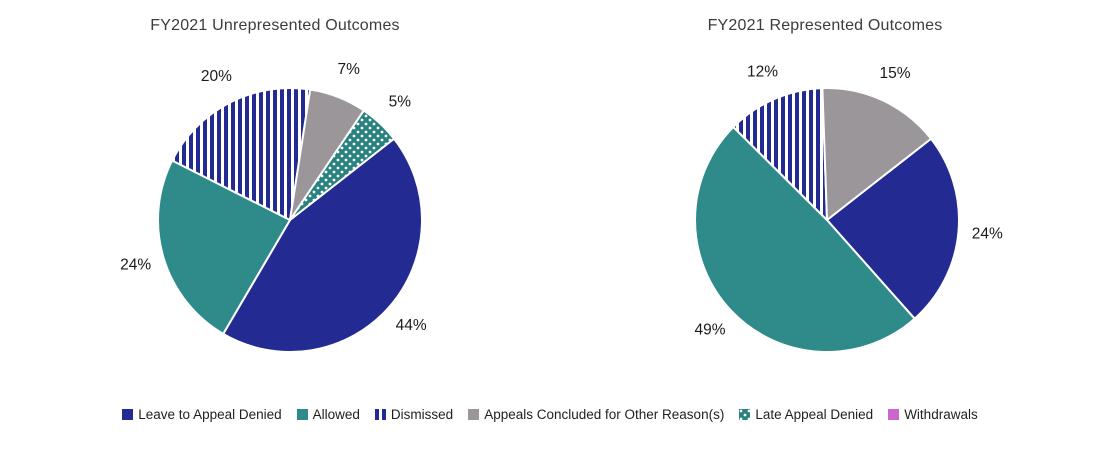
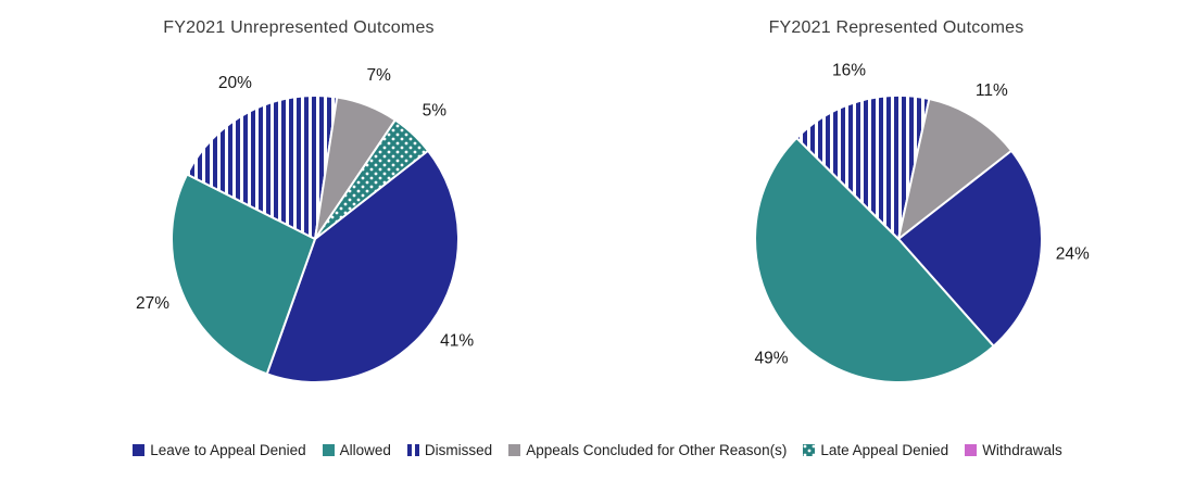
FY2021 Unrepresented Outcomes/Leave to Appeal Denied: 44% -> 41%
FY2021 Unrepresented Outcomes/Allowed: 24% -> 27%
FY2021 Represented Outcomes/Dismissed: 12% -> 16%
FY2021 Represented Outcomes/Appeals Concluded for Other Reason(s): 15% -> 11%
